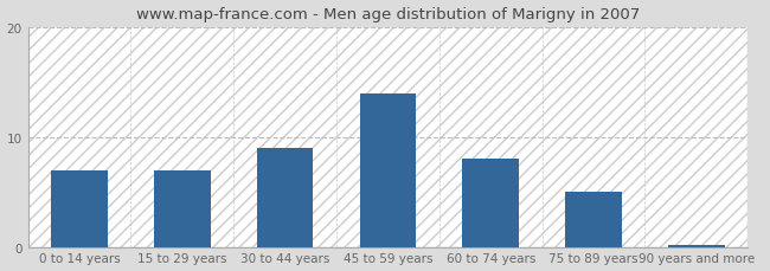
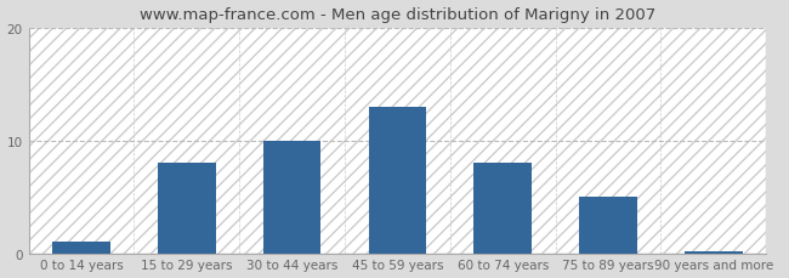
0 to 14 years: 7.0 -> 1.0
15 to 29 years: 7.0 -> 8.0
30 to 44 years: 9.0 -> 10.0
45 to 59 years: 14.0 -> 13.0
